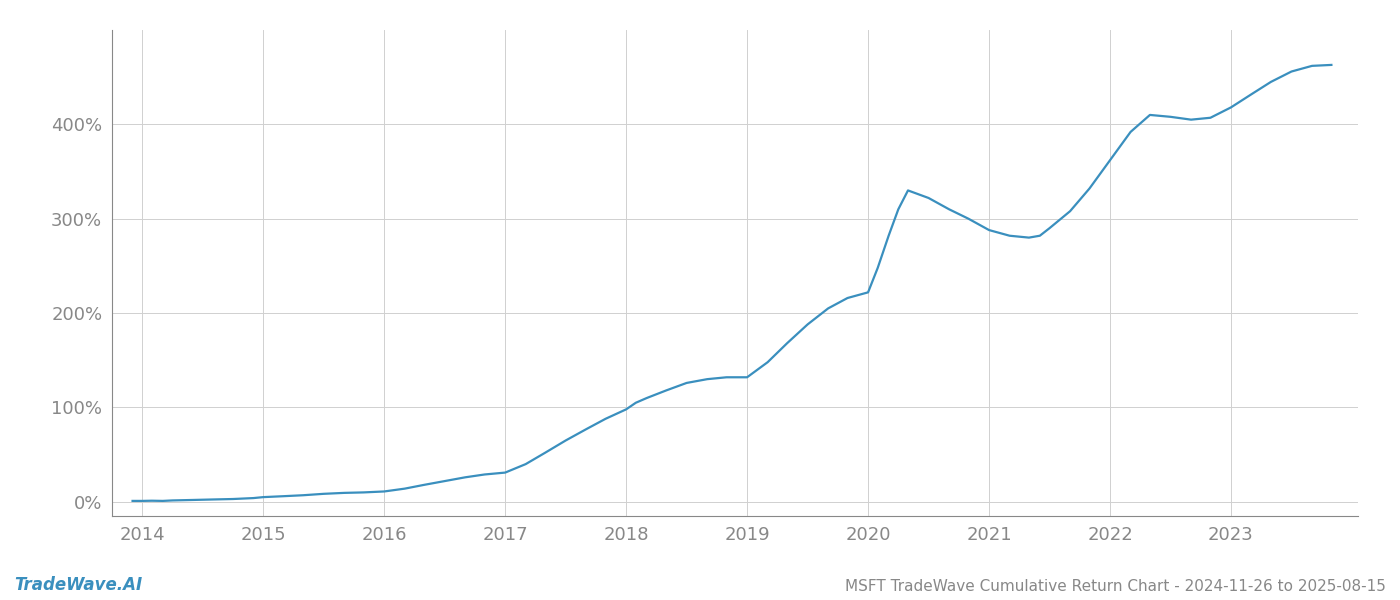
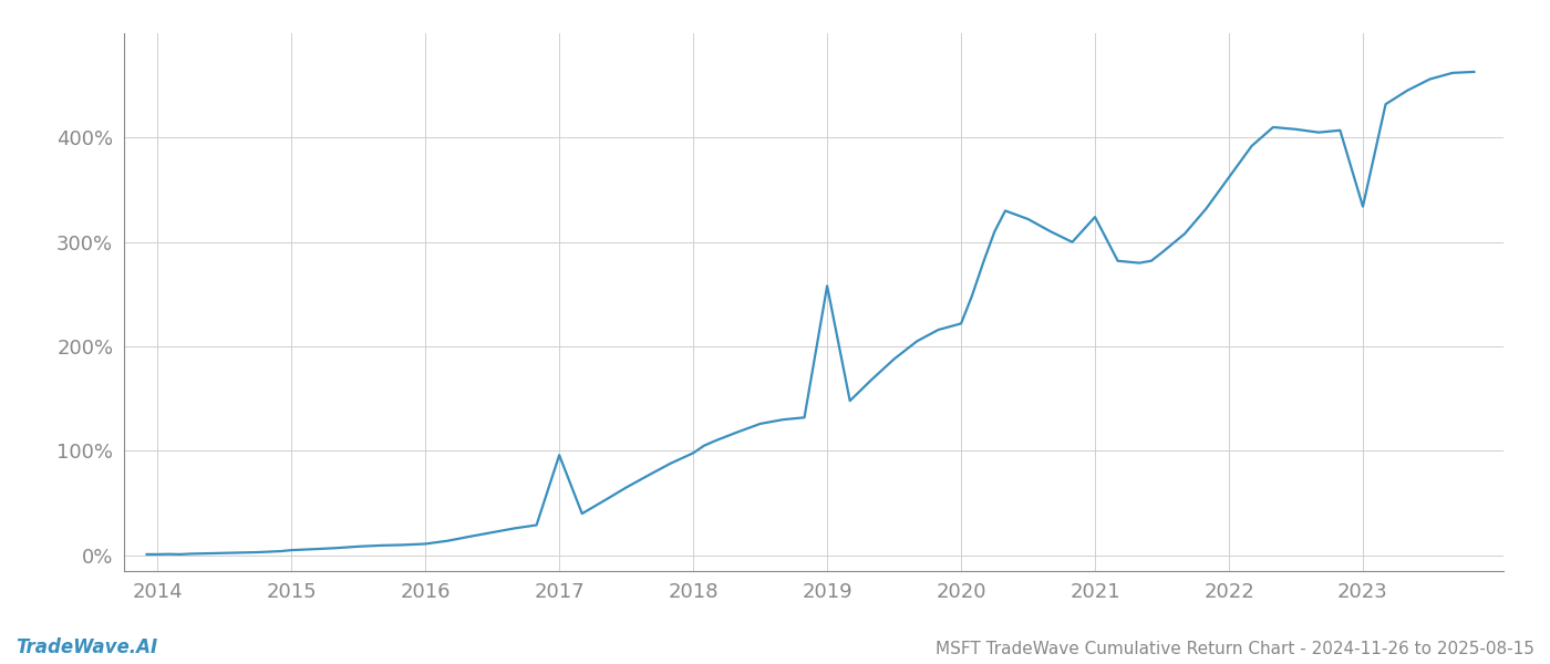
2017: 31% -> 96%
2019: 132% -> 258%
2021: 288% -> 324%
2023: 418% -> 334%
